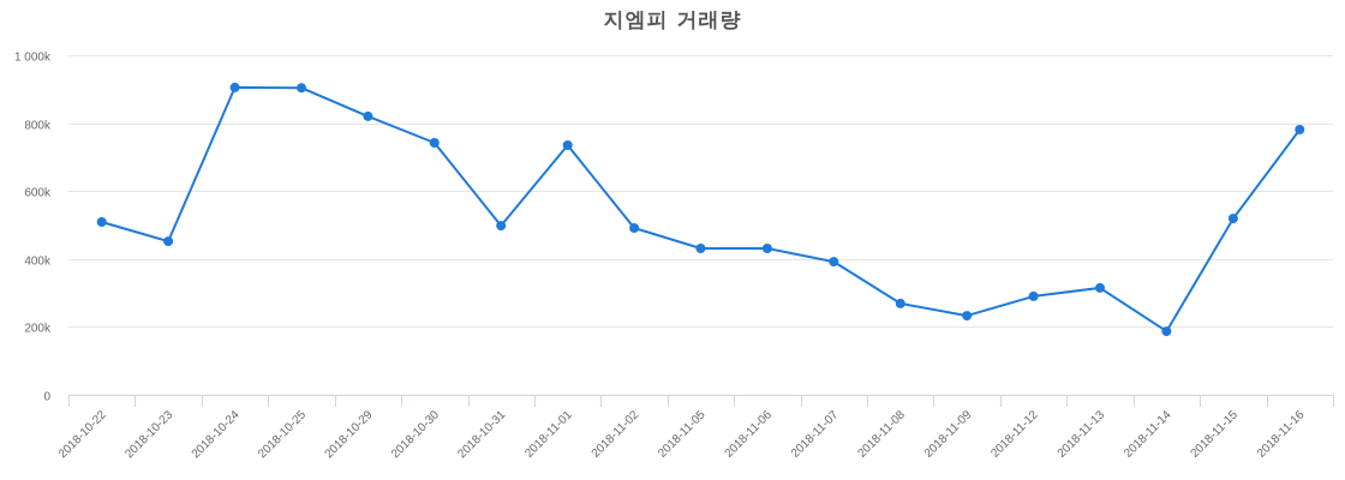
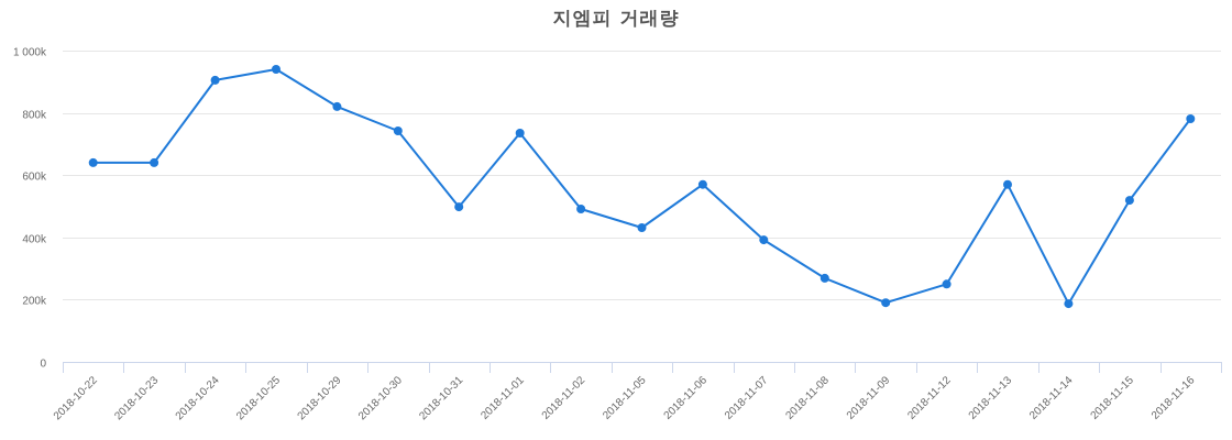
2018-10-22: 510k -> 640k
2018-10-23: 450k -> 640k
2018-10-25: 900k -> 940k
2018-11-06: 430k -> 570k
2018-11-09: 230k -> 190k
2018-11-12: 290k -> 250k
2018-11-13: 320k -> 570k
